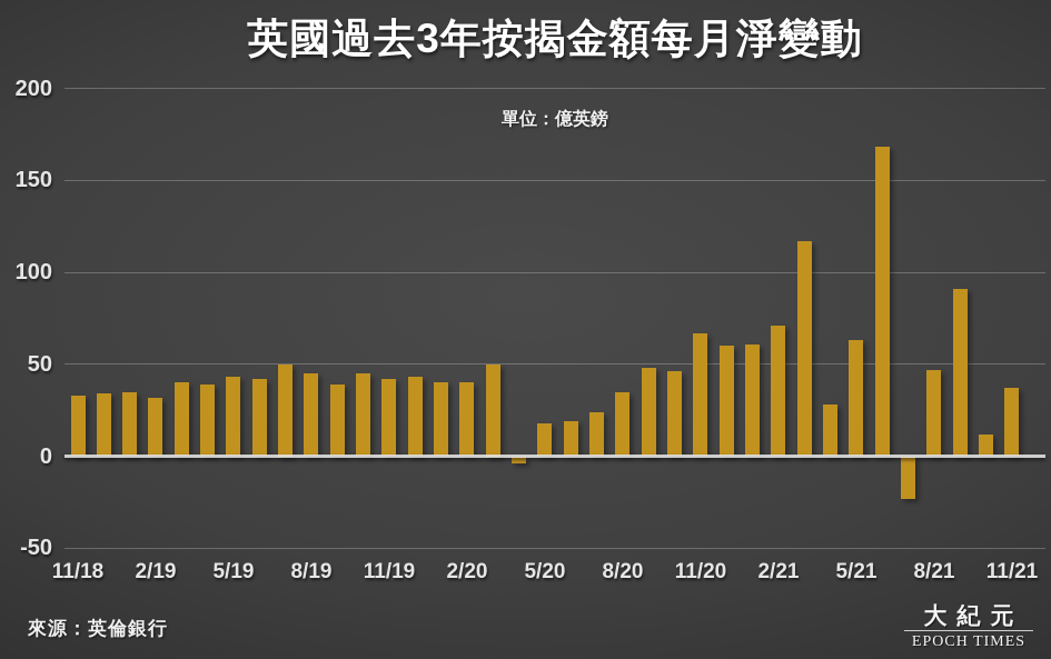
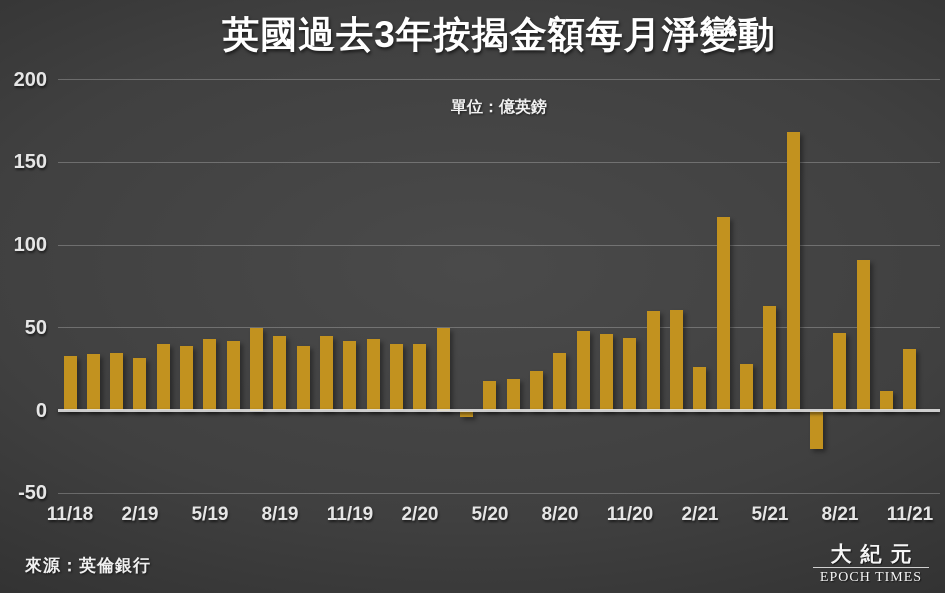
11/20: 67 -> 44
2/21: 71 -> 26
